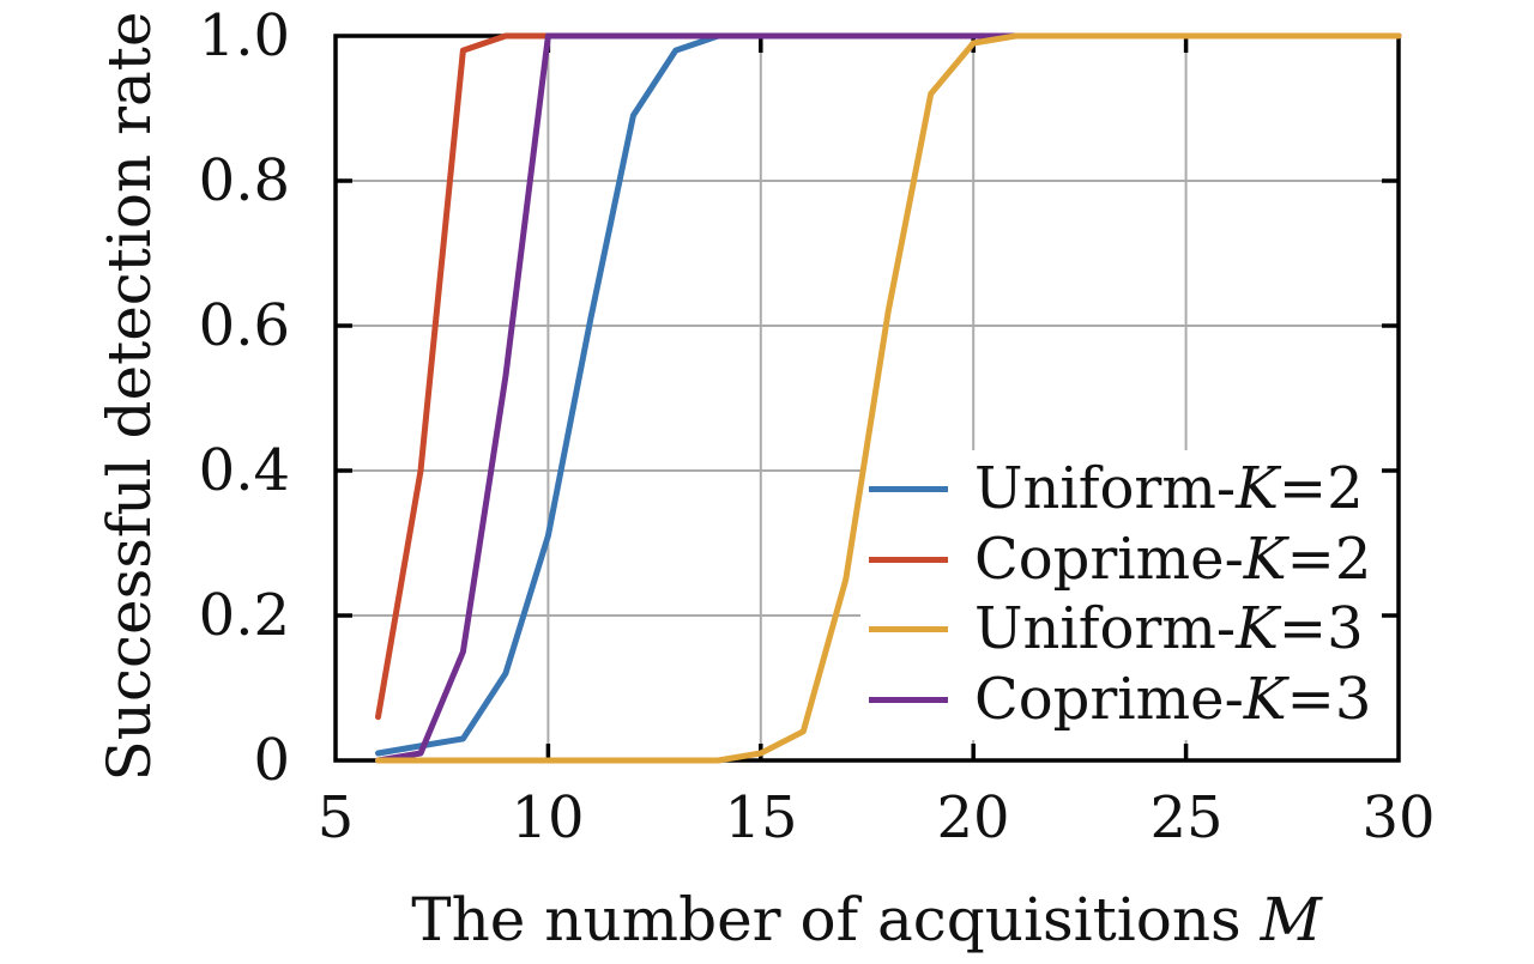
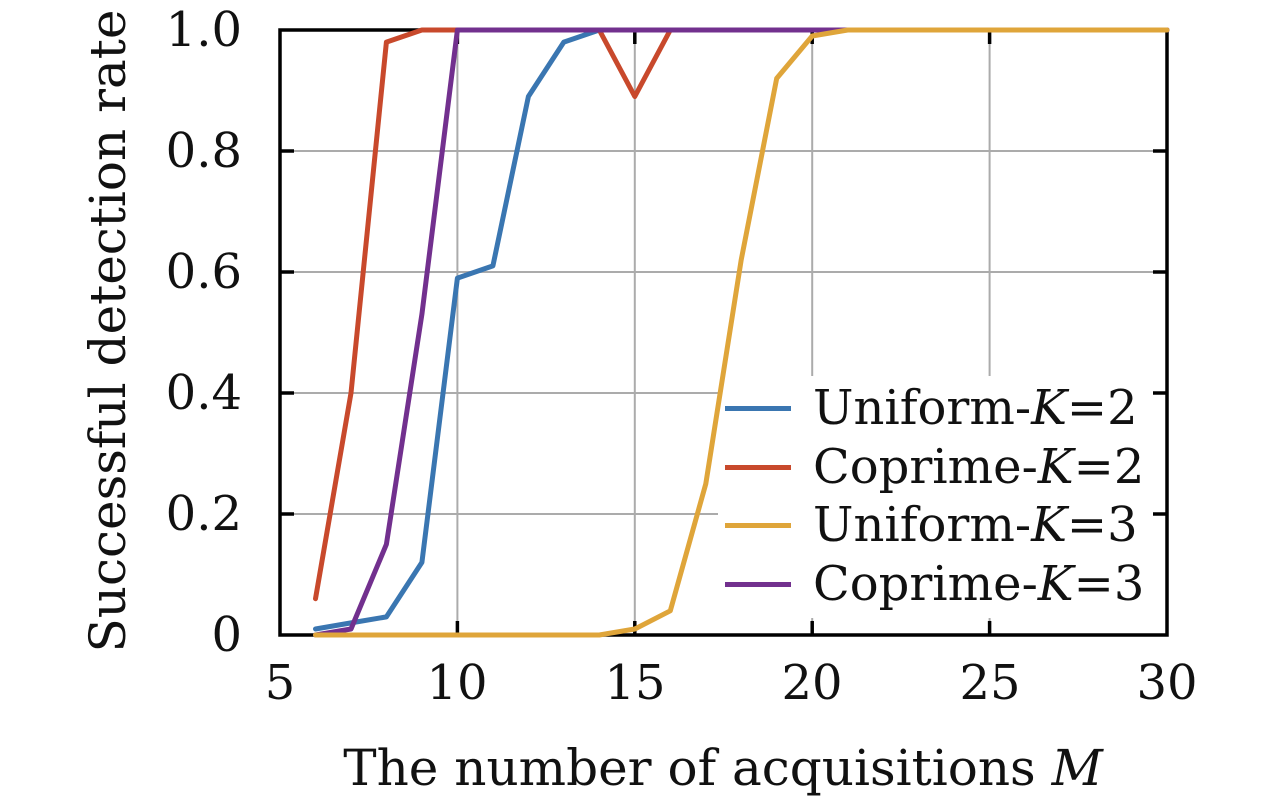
Uniform-K=2/10: 0.31 -> 0.59
Coprime-K=2/15: 1.00 -> 0.89
